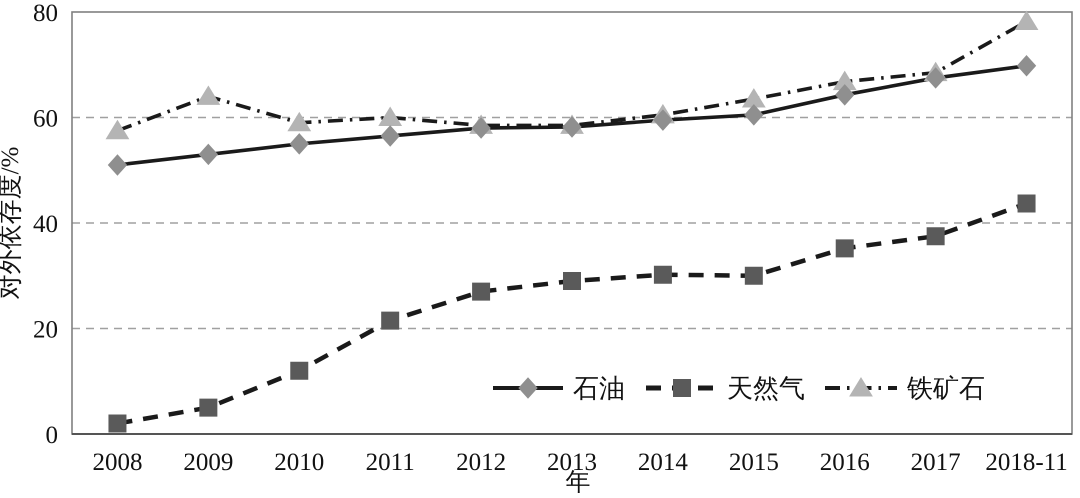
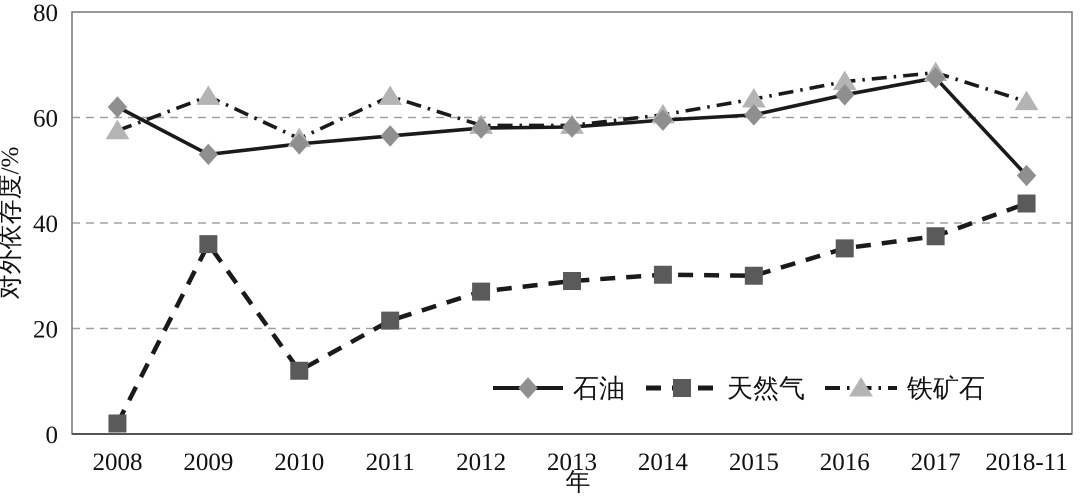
石油/2008: 51 -> 62
天然气/2009: 5 -> 36
铁矿石/2010: 59 -> 56
铁矿石/2011: 60 -> 64
石油/2018-11: 70 -> 49
铁矿石/2018-11: 78 -> 63
